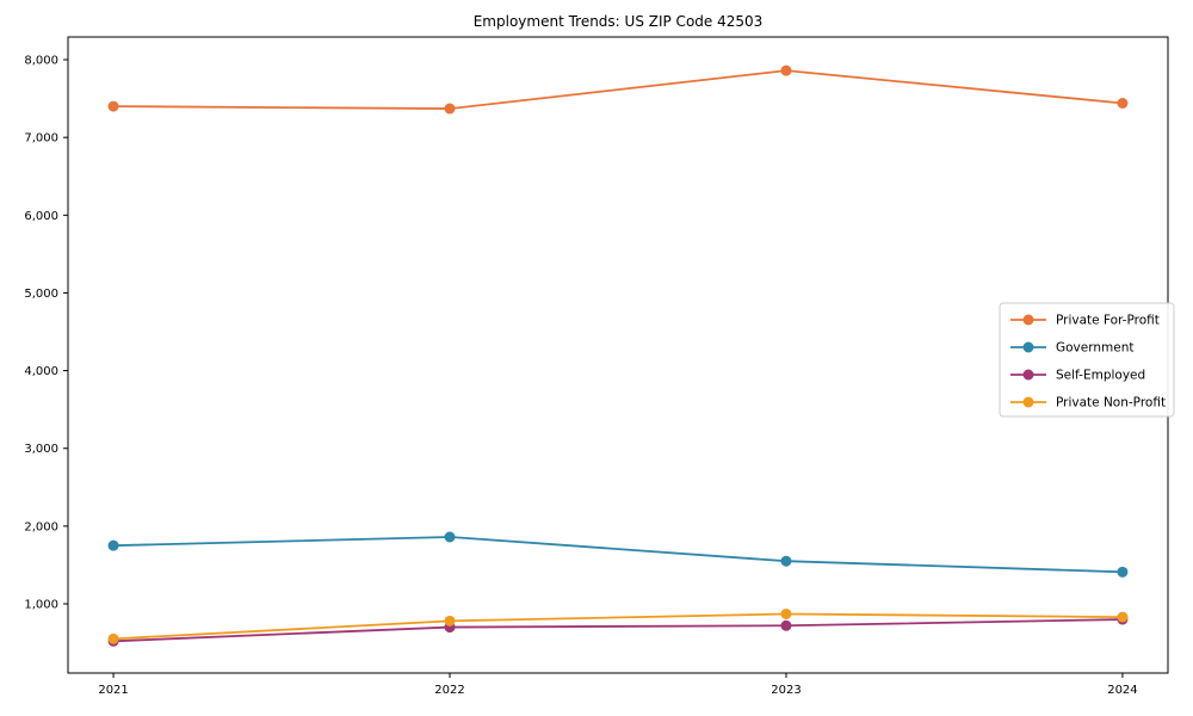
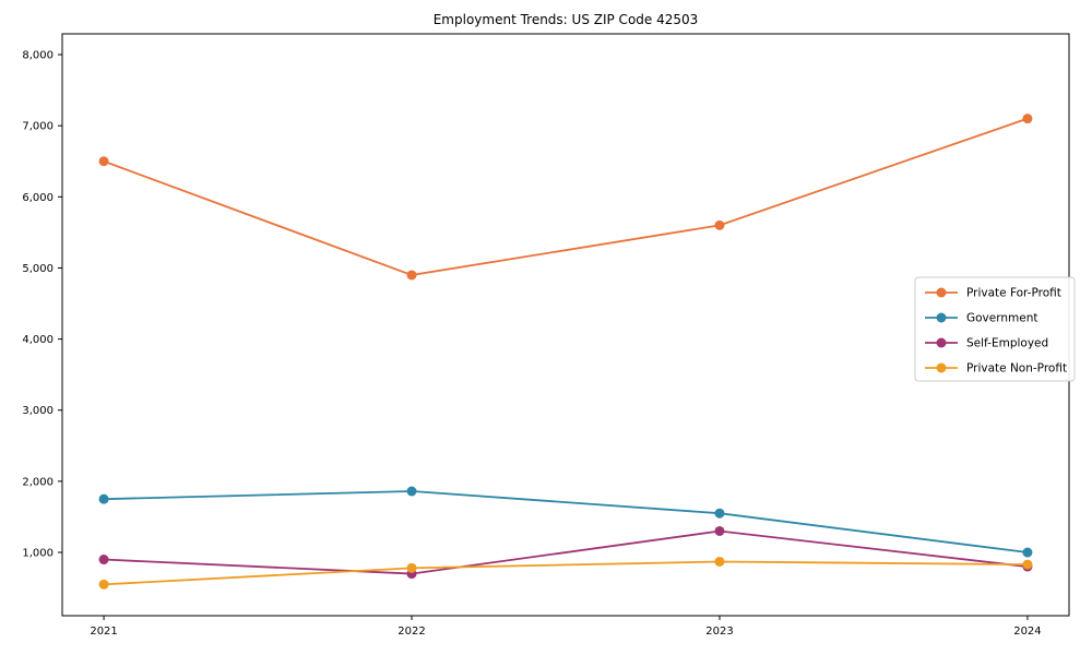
Private For-Profit/2021: 7400 -> 6500
Self-Employed/2021: 500 -> 900
Private For-Profit/2022: 7400 -> 4900
Private For-Profit/2023: 7900 -> 5600
Self-Employed/2023: 700 -> 1300
Private For-Profit/2024: 7400 -> 7100
Government/2024: 1400 -> 1000
